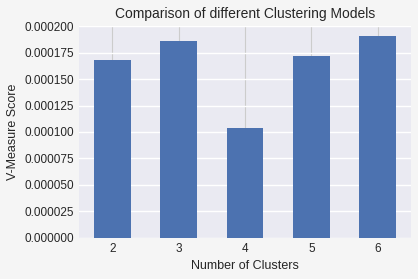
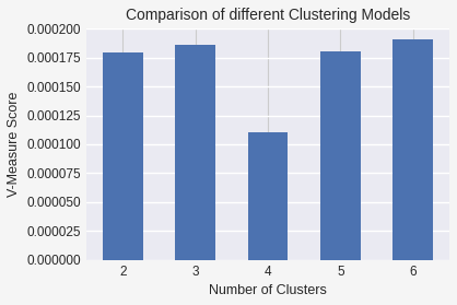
2: 0.000168 -> 0.000179
4: 0.000104 -> 0.000110
5: 0.000172 -> 0.000180
